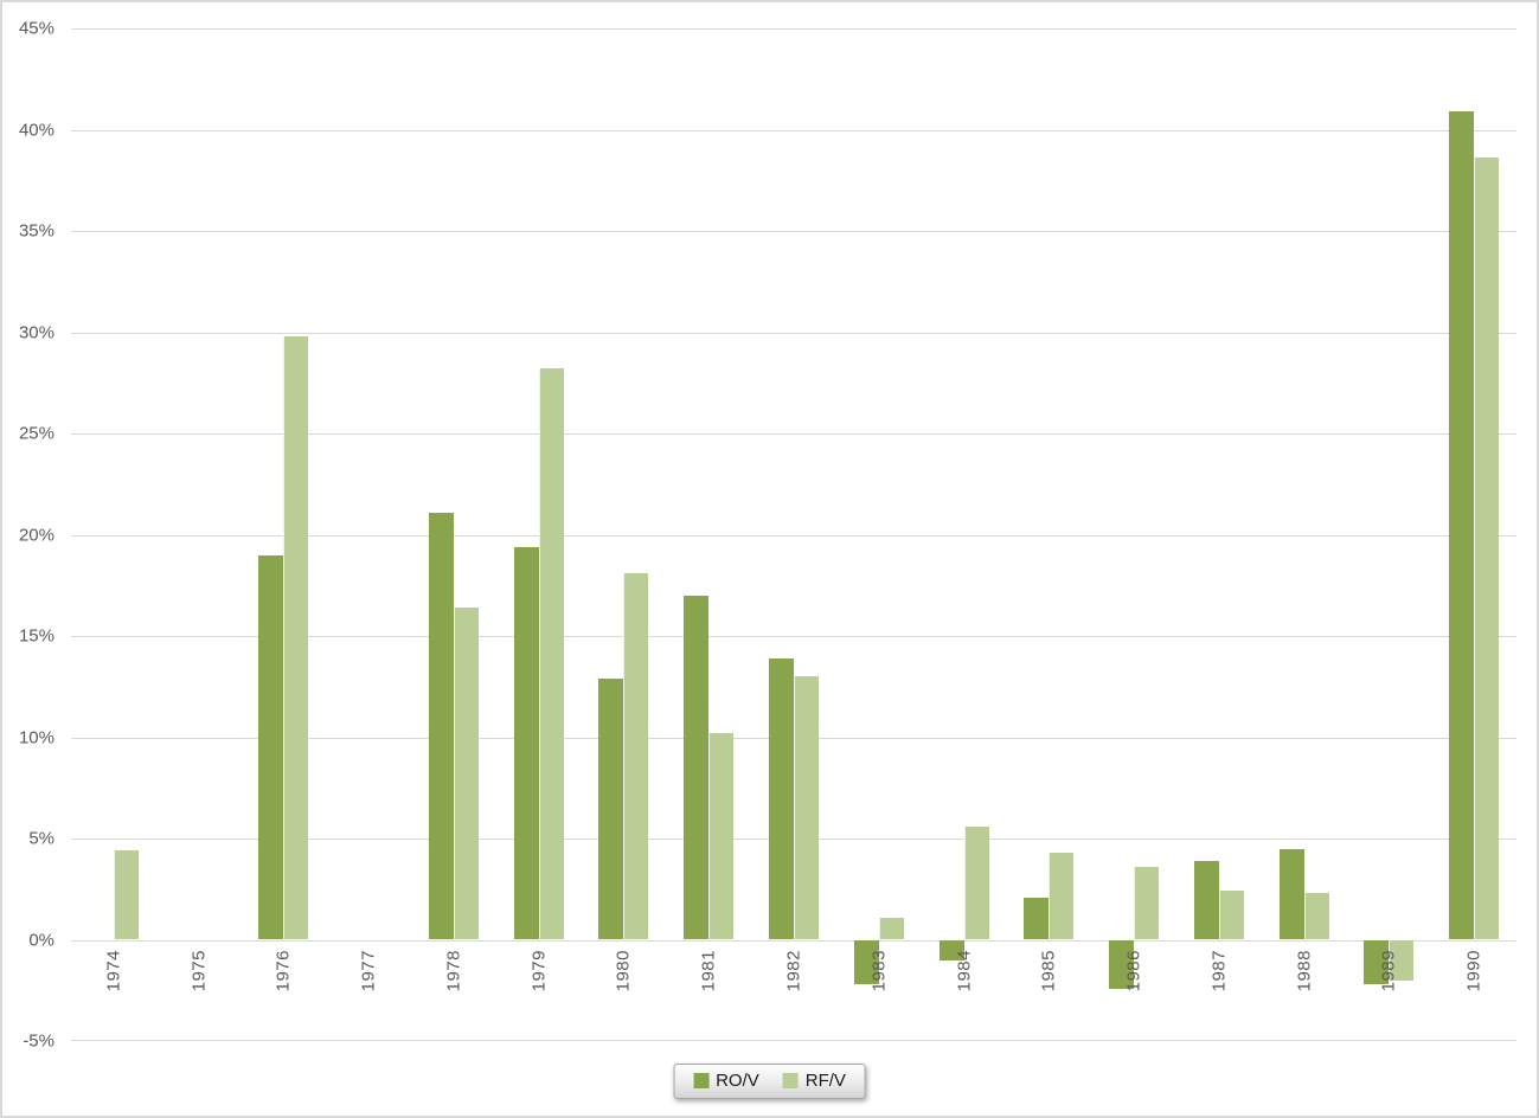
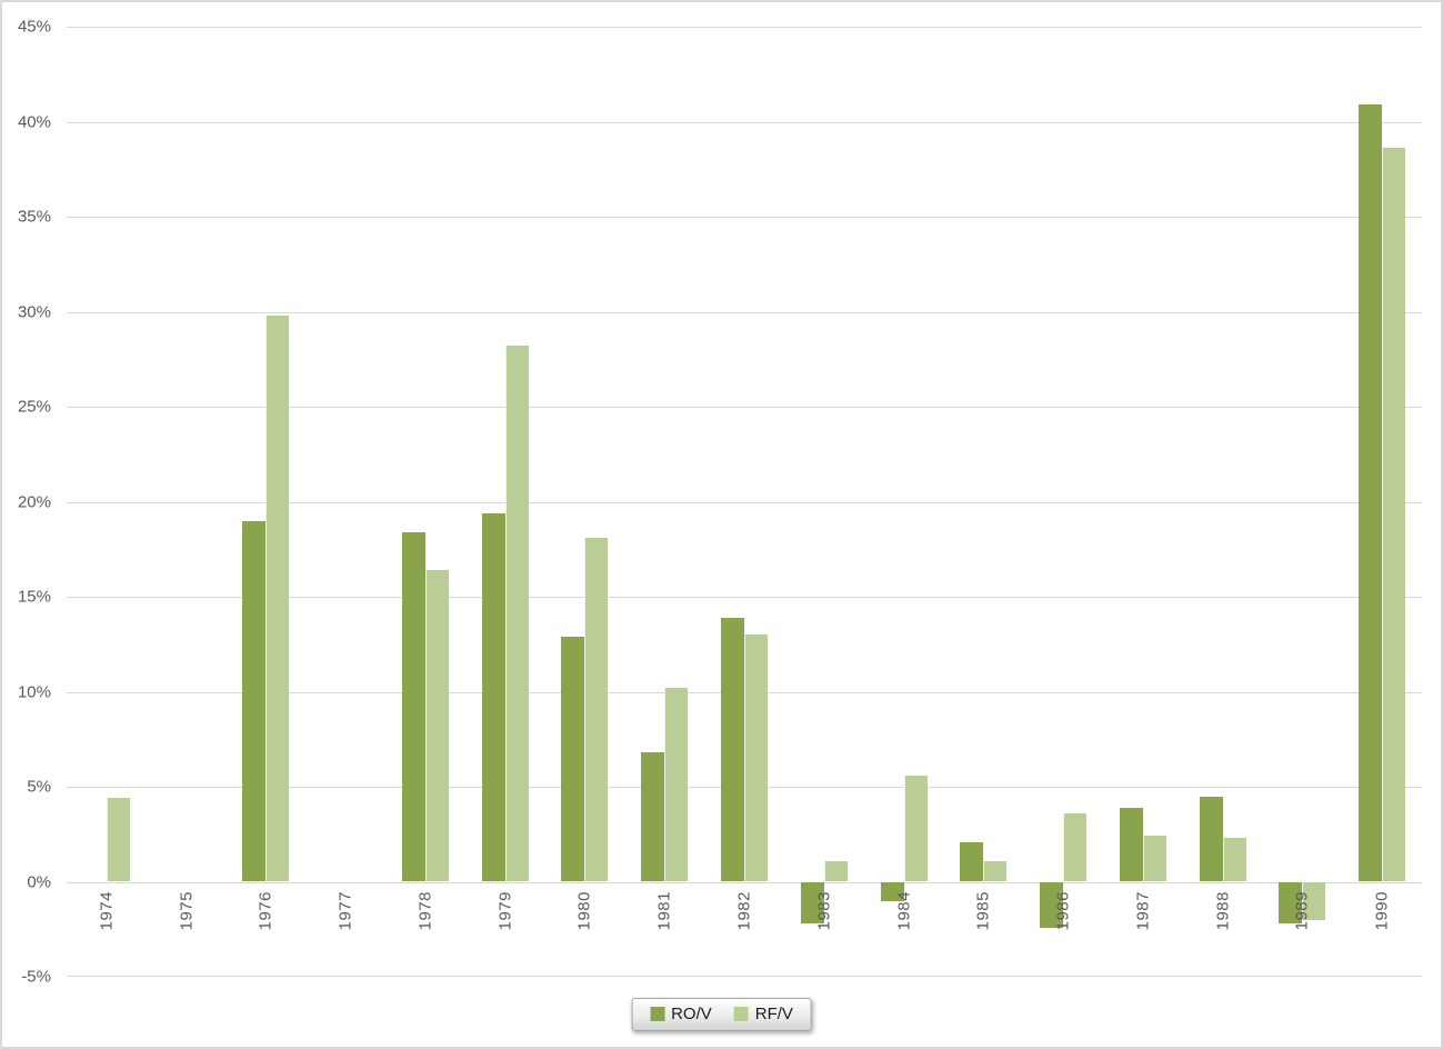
RO/V/1978: 21.1% -> 18.4%
RO/V/1981: 17.0% -> 6.8%
RF/V/1985: 4.3% -> 1.1%
